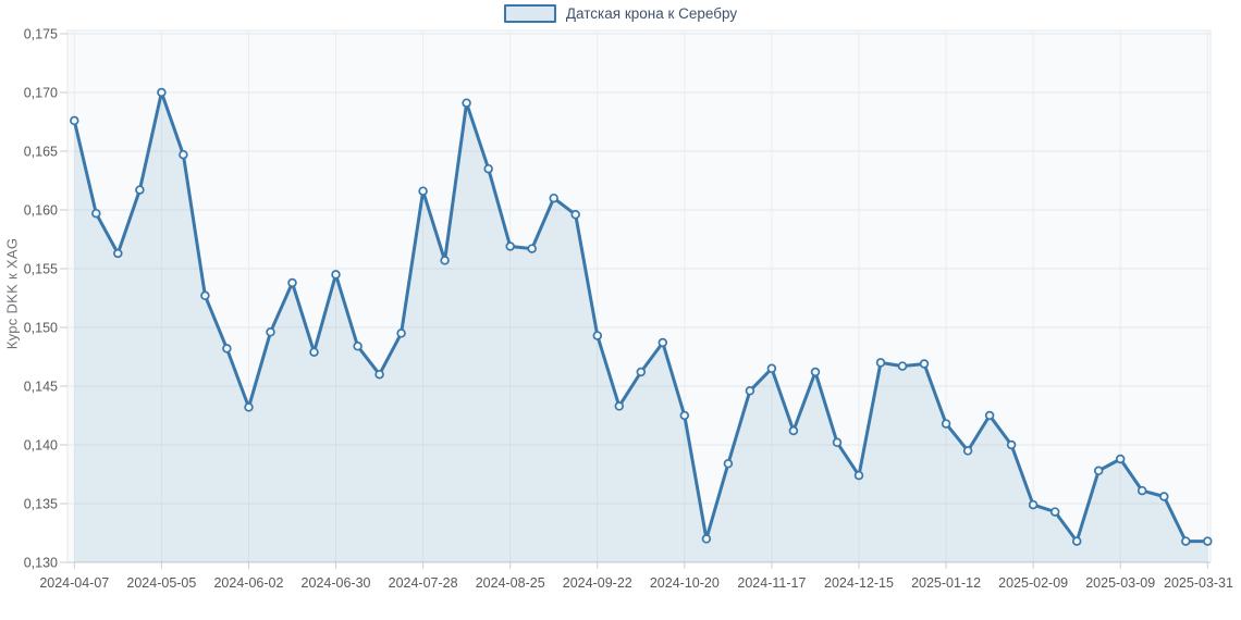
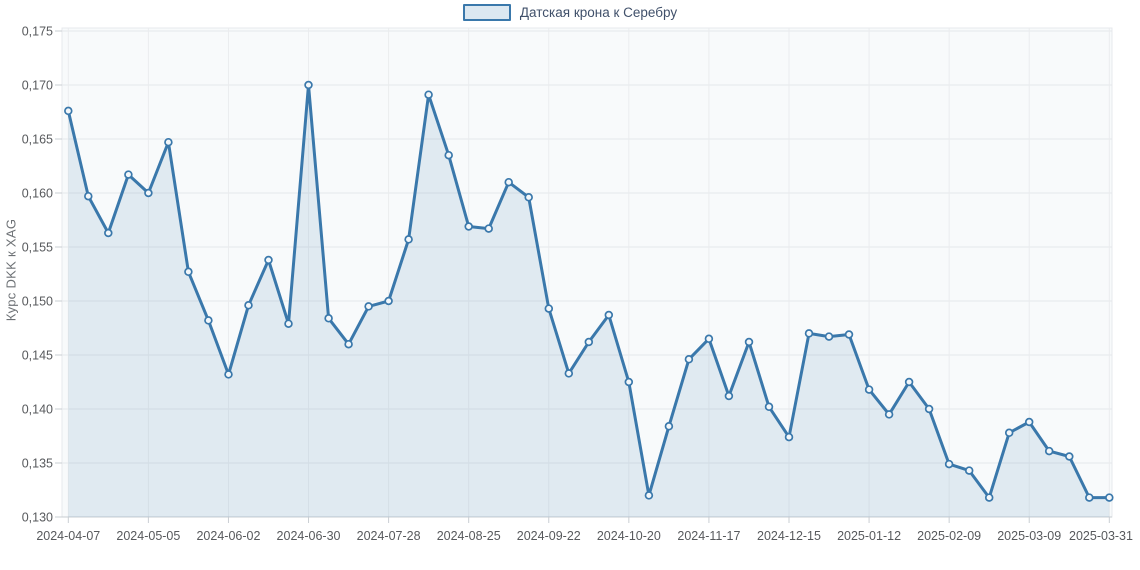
2024-05-05: 0,17 -> 0,16
2024-06-30: 0,15 -> 0,17
2024-07-28: 0,16 -> 0,15
